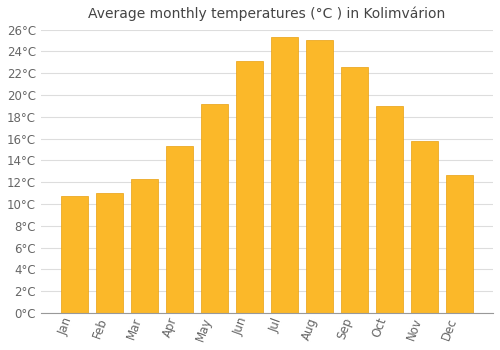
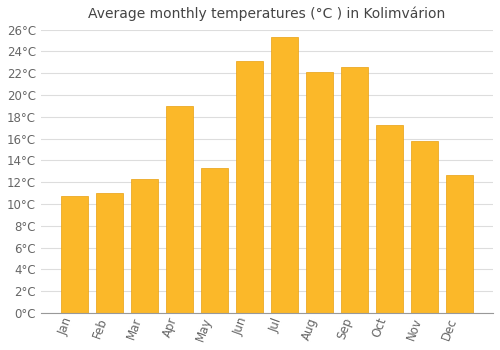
Apr: 15.3°C -> 19.0°C
May: 19.2°C -> 13.3°C
Aug: 25.0°C -> 22.1°C
Oct: 19.0°C -> 17.2°C
